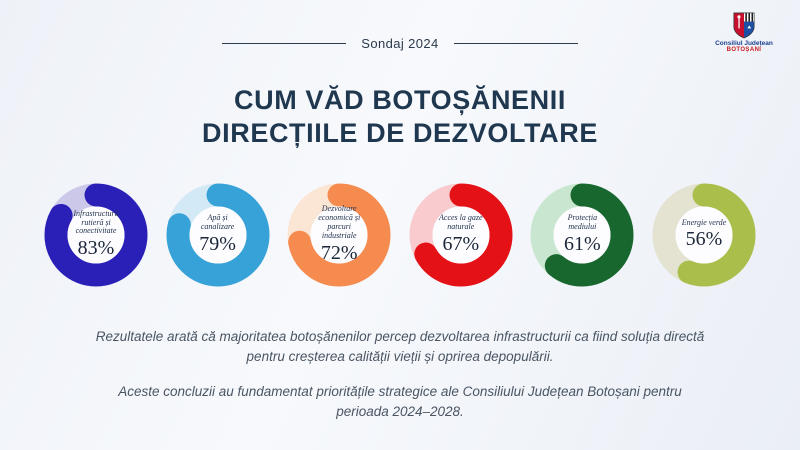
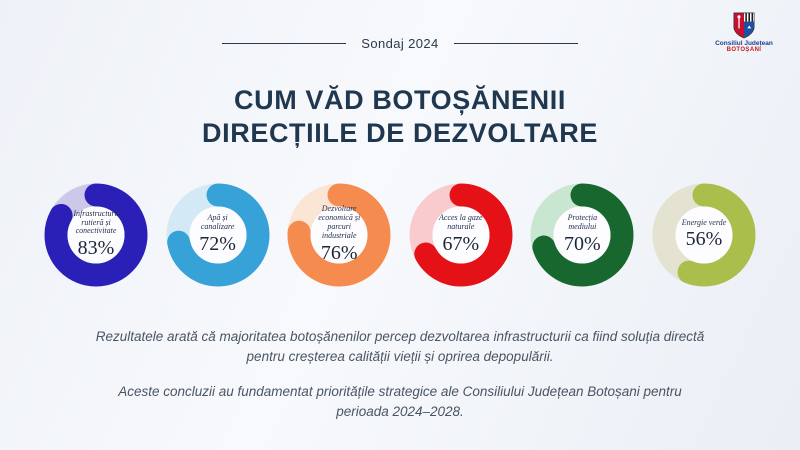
Apă și canalizare: 79% -> 72%
Dezvoltare economică și parcuri industriale: 72% -> 76%
Protecția mediului: 61% -> 70%
